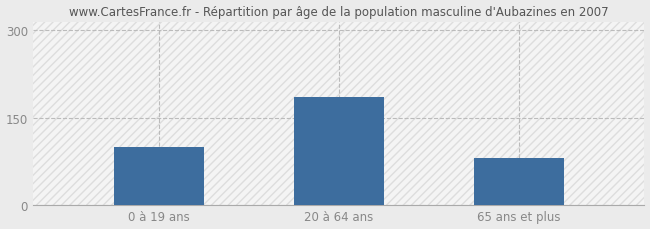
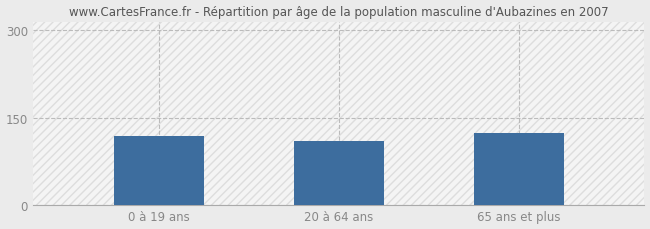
0 à 19 ans: 100 -> 118
20 à 64 ans: 185 -> 110
65 ans et plus: 80 -> 124
